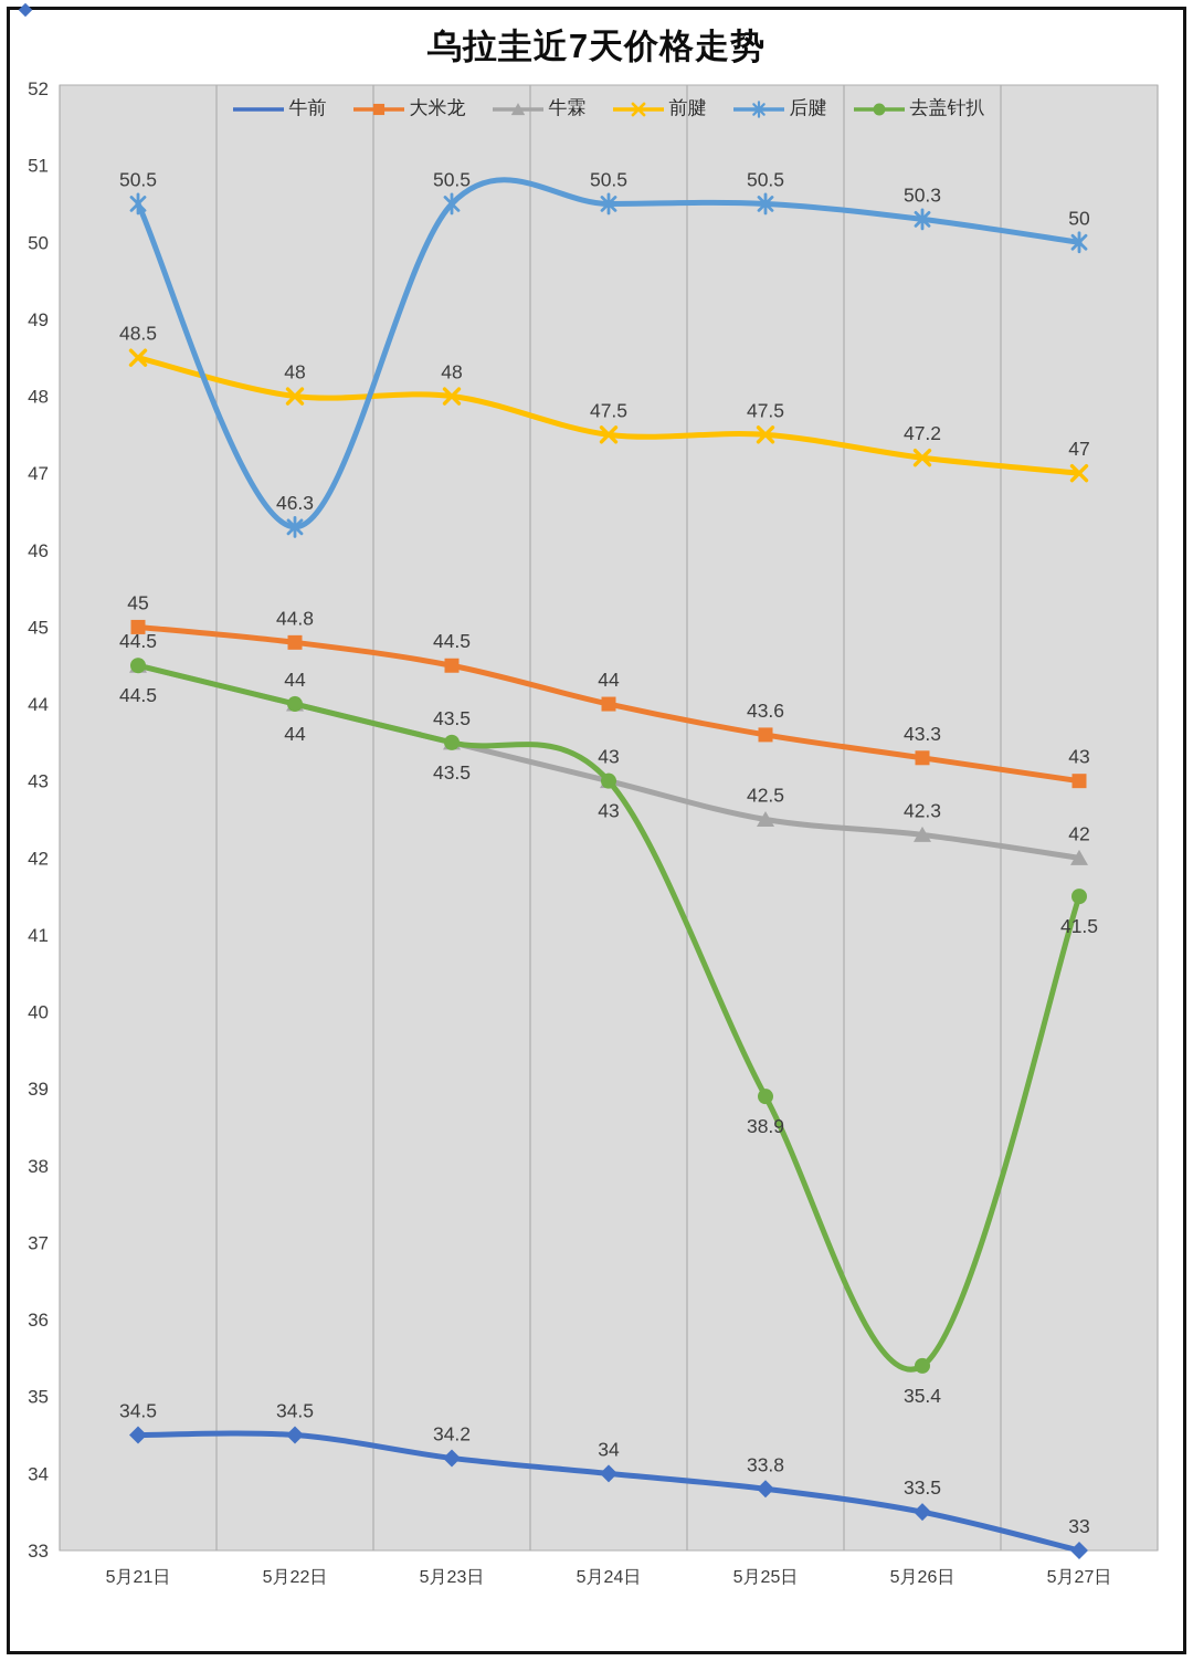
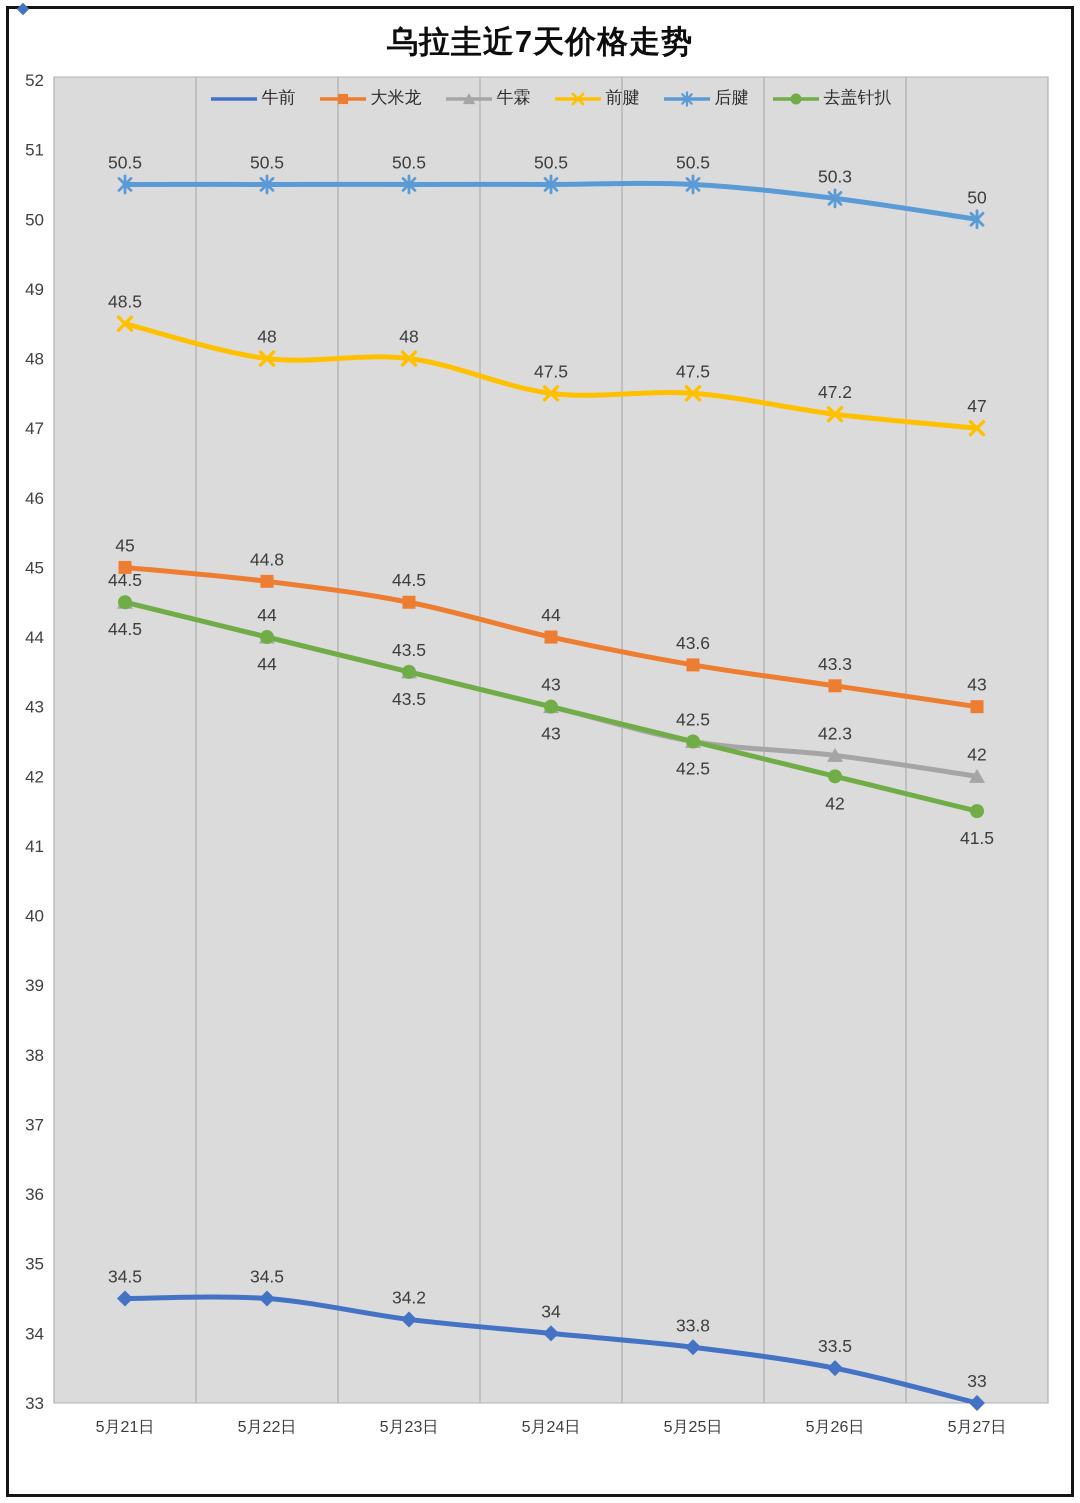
后腱/5月22日: 46.3 -> 50.5
去盖针扒/5月25日: 38.9 -> 42.5
去盖针扒/5月26日: 35.4 -> 42
